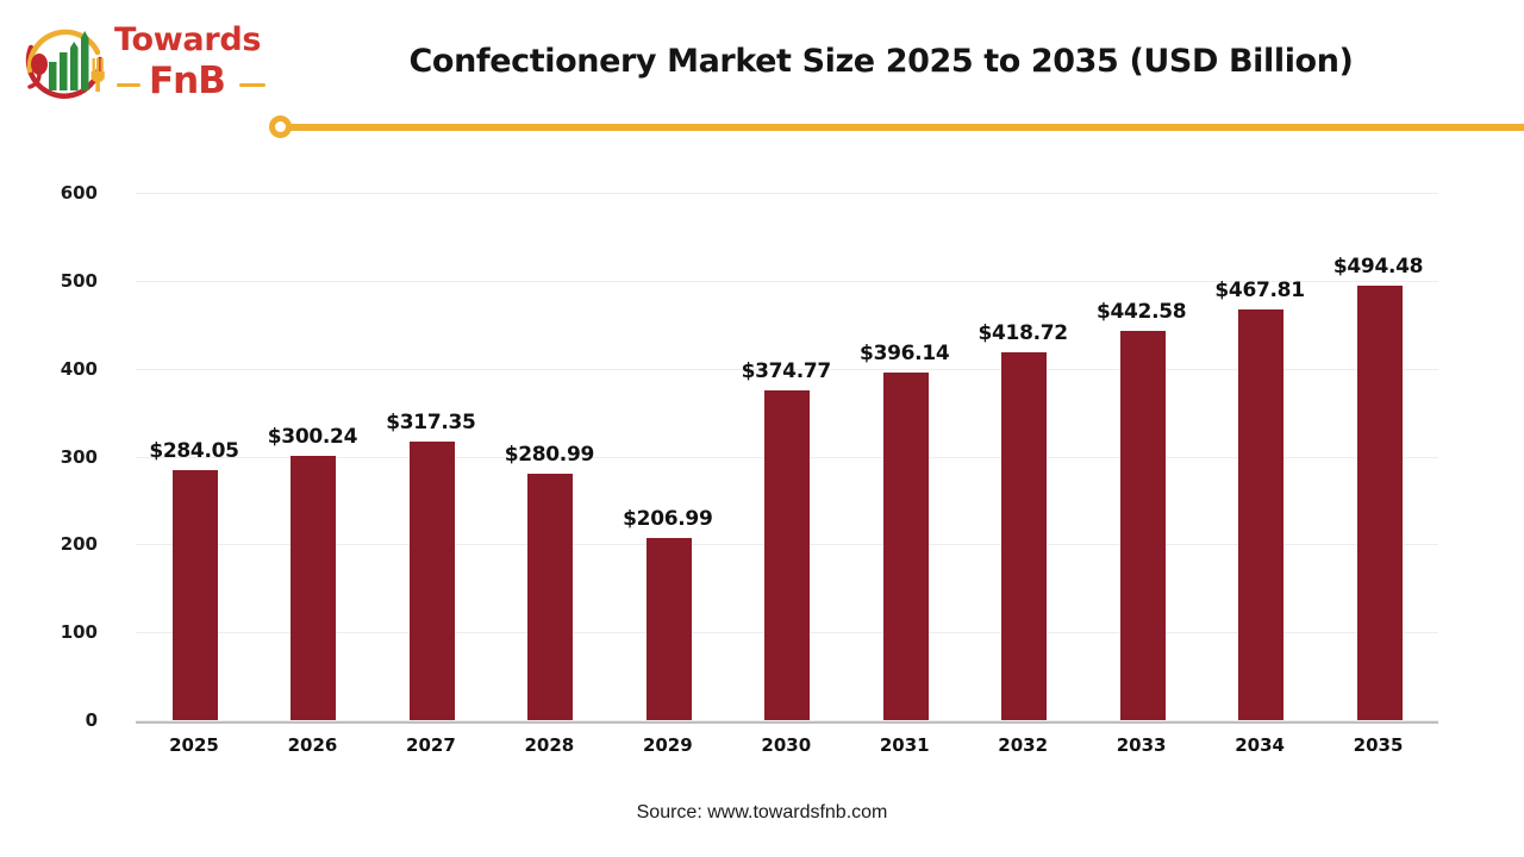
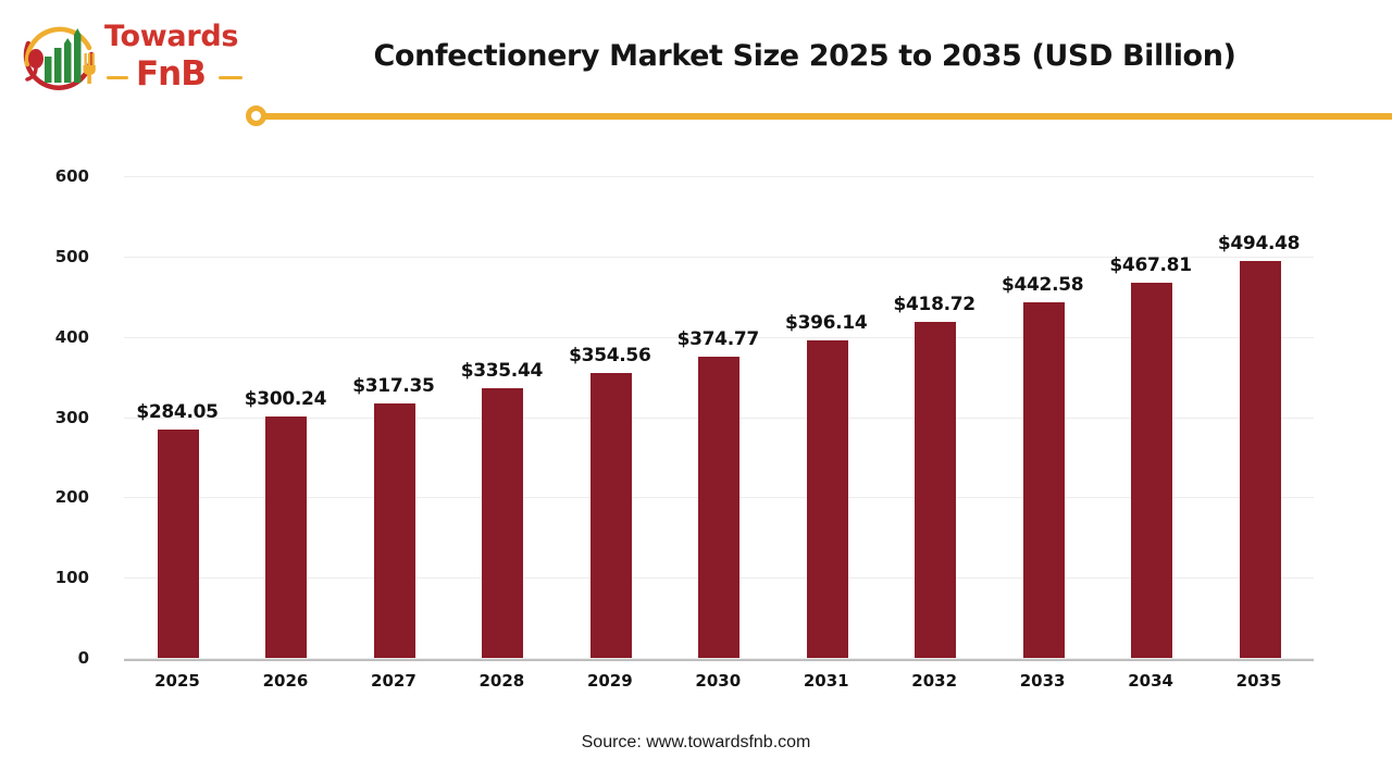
2028: $280.99 -> $335.44
2029: $206.99 -> $354.56
